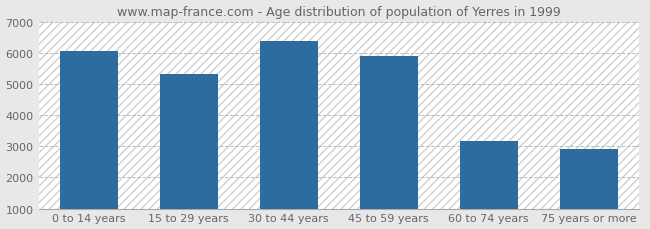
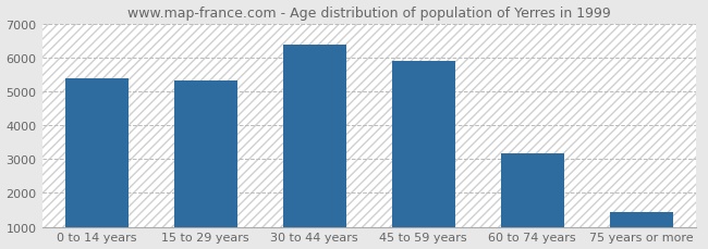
0 to 14 years: 6050 -> 5380
75 years or more: 2900 -> 1430
